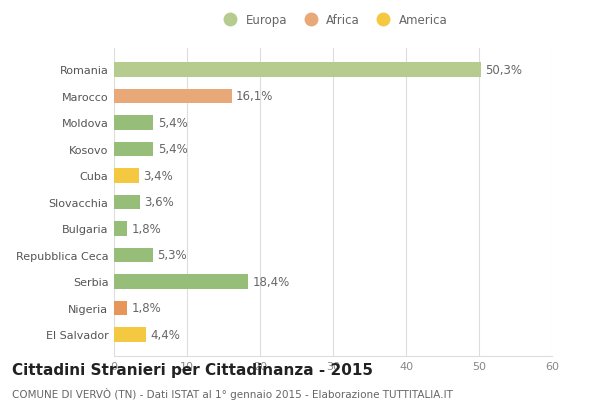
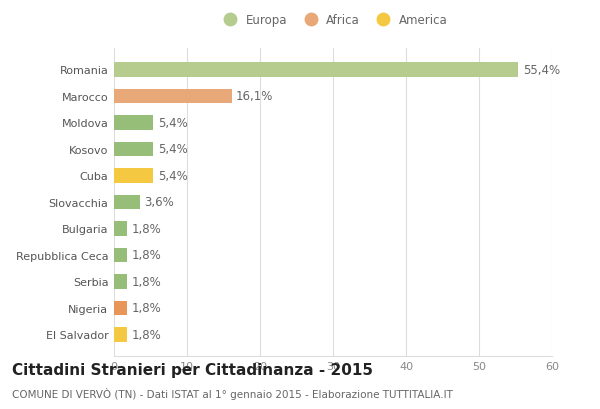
Romania: 50,3% -> 55,4%
Cuba: 3,4% -> 5,4%
Repubblica Ceca: 5,3% -> 1,8%
Serbia: 18,4% -> 1,8%
El Salvador: 4,4% -> 1,8%
